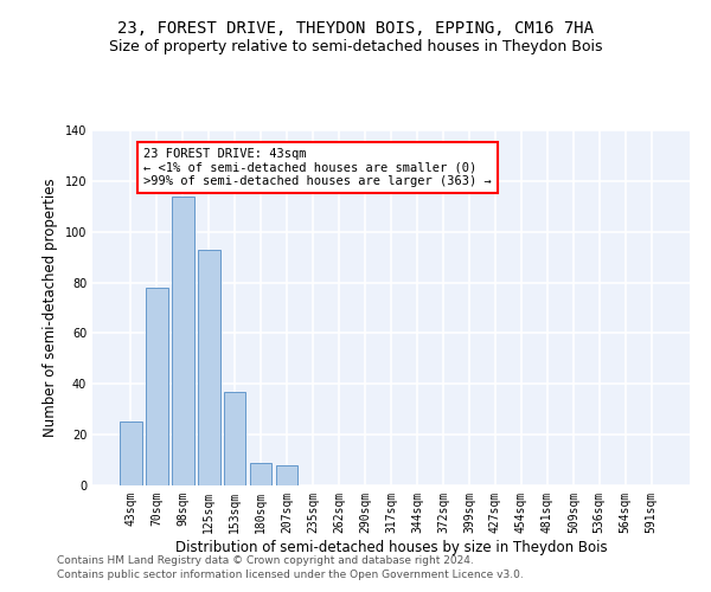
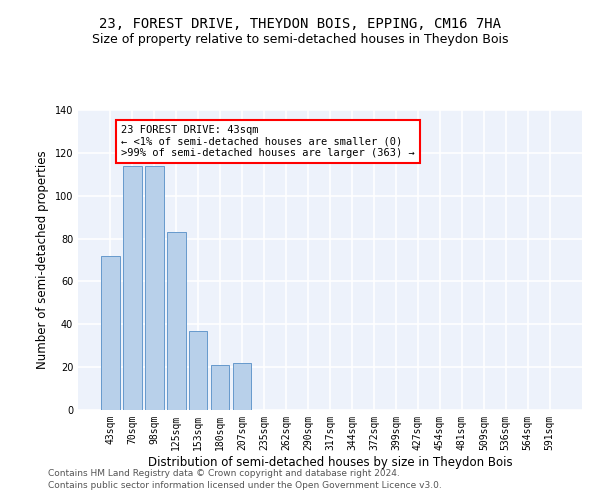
43sqm: 25 -> 72
70sqm: 78 -> 114
125sqm: 93 -> 83
180sqm: 9 -> 21
207sqm: 8 -> 22
